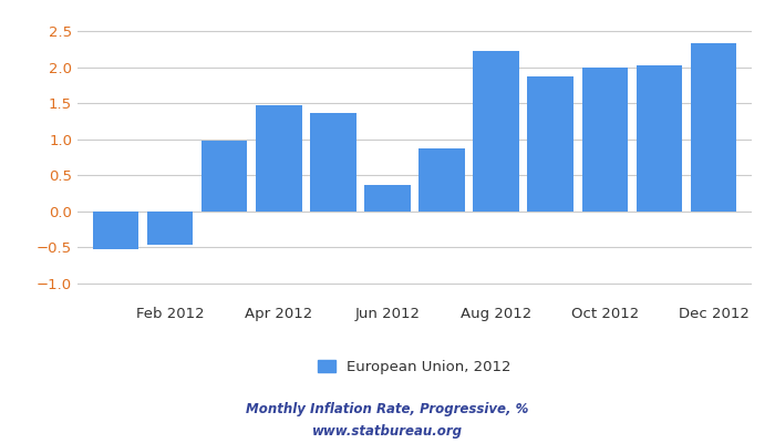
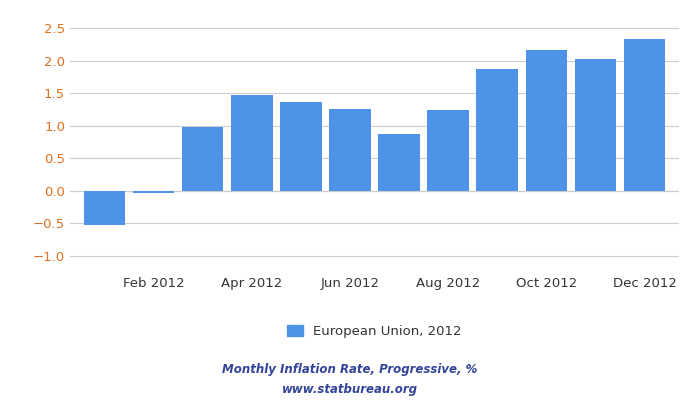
Feb 2012: -0.46 -> -0.03
Jun 2012: 0.36 -> 1.26
Aug 2012: 2.22 -> 1.24
Oct 2012: 2.00 -> 2.16
